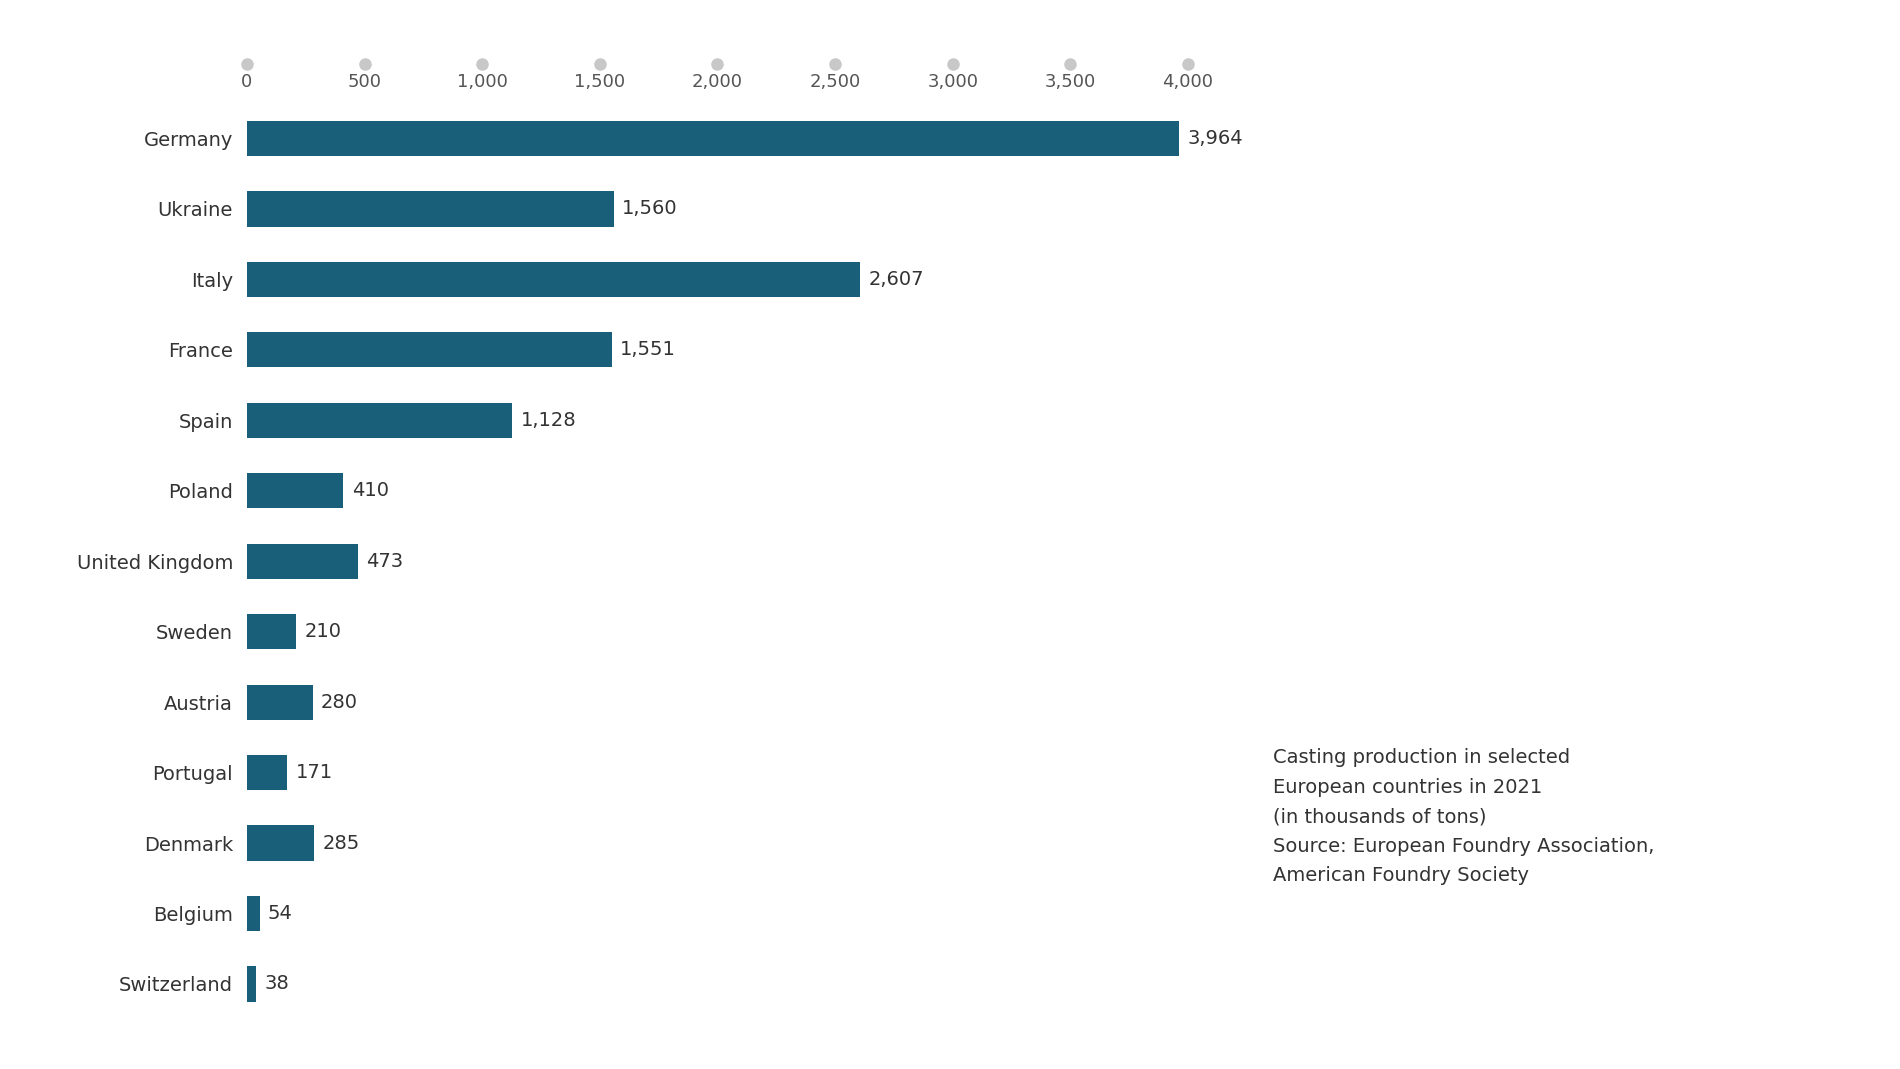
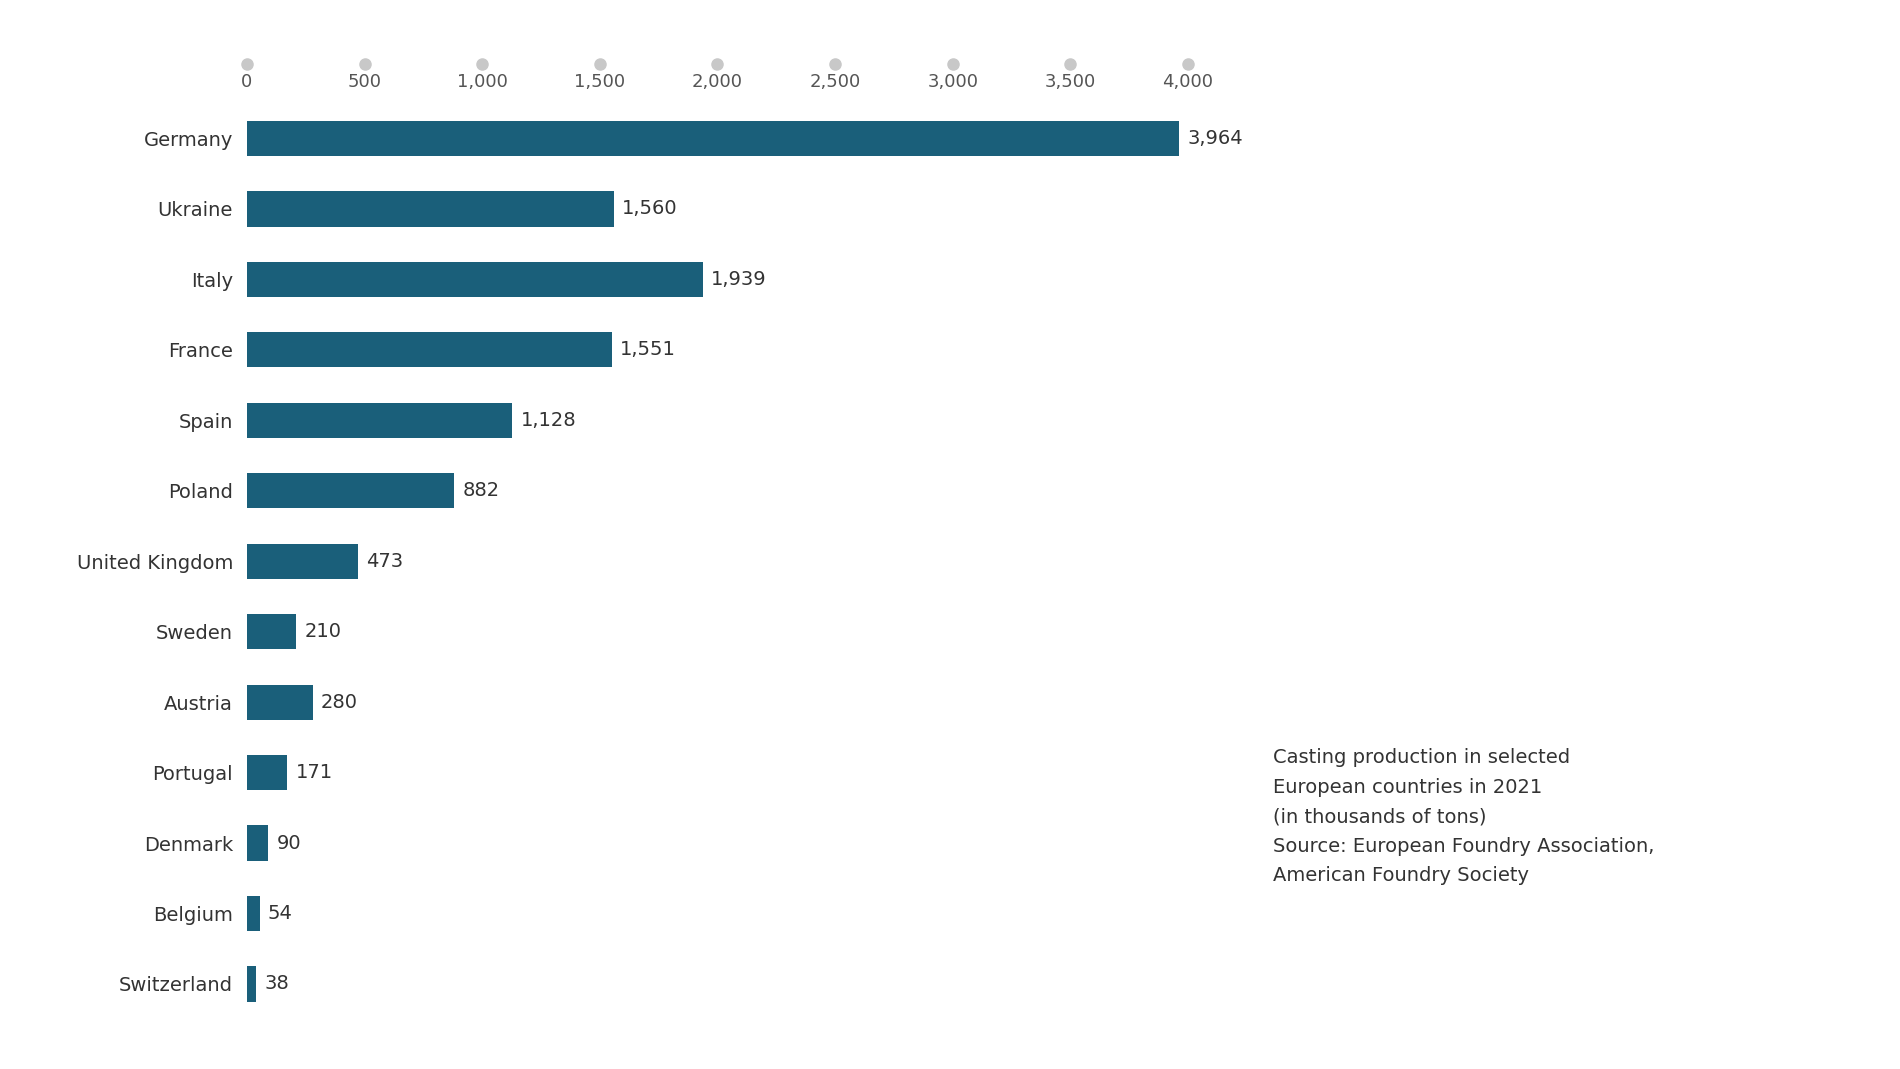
Italy: 2,607 -> 1,939
Poland: 410 -> 882
Denmark: 285 -> 90
